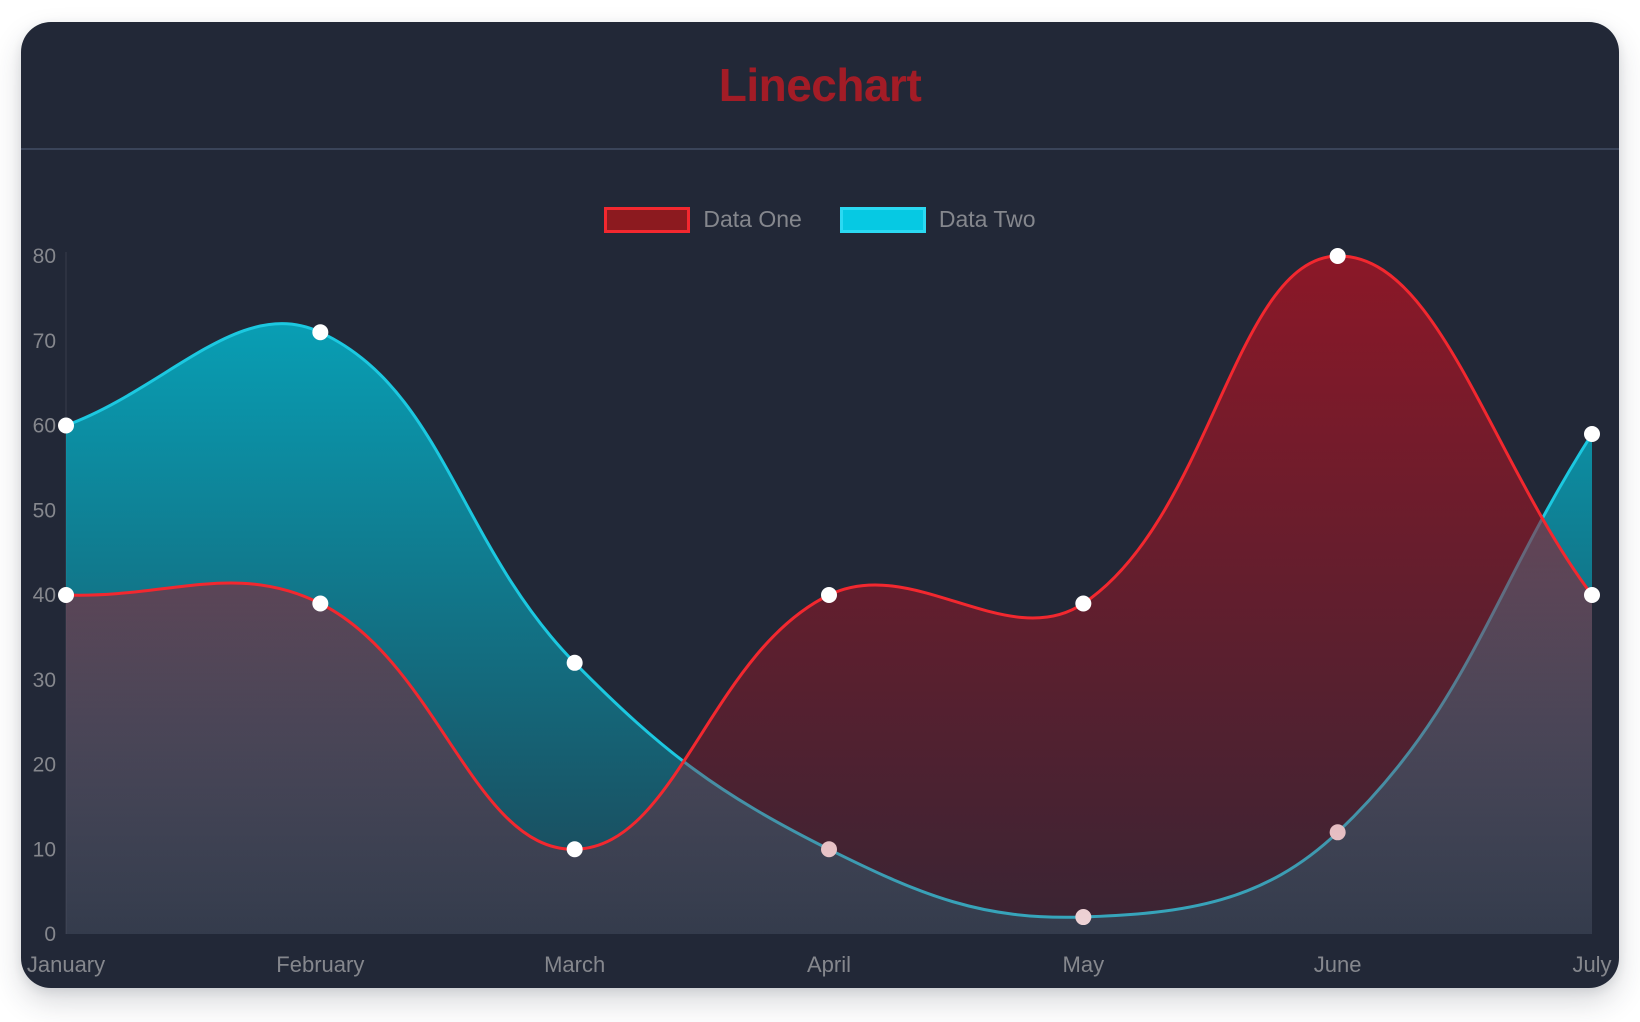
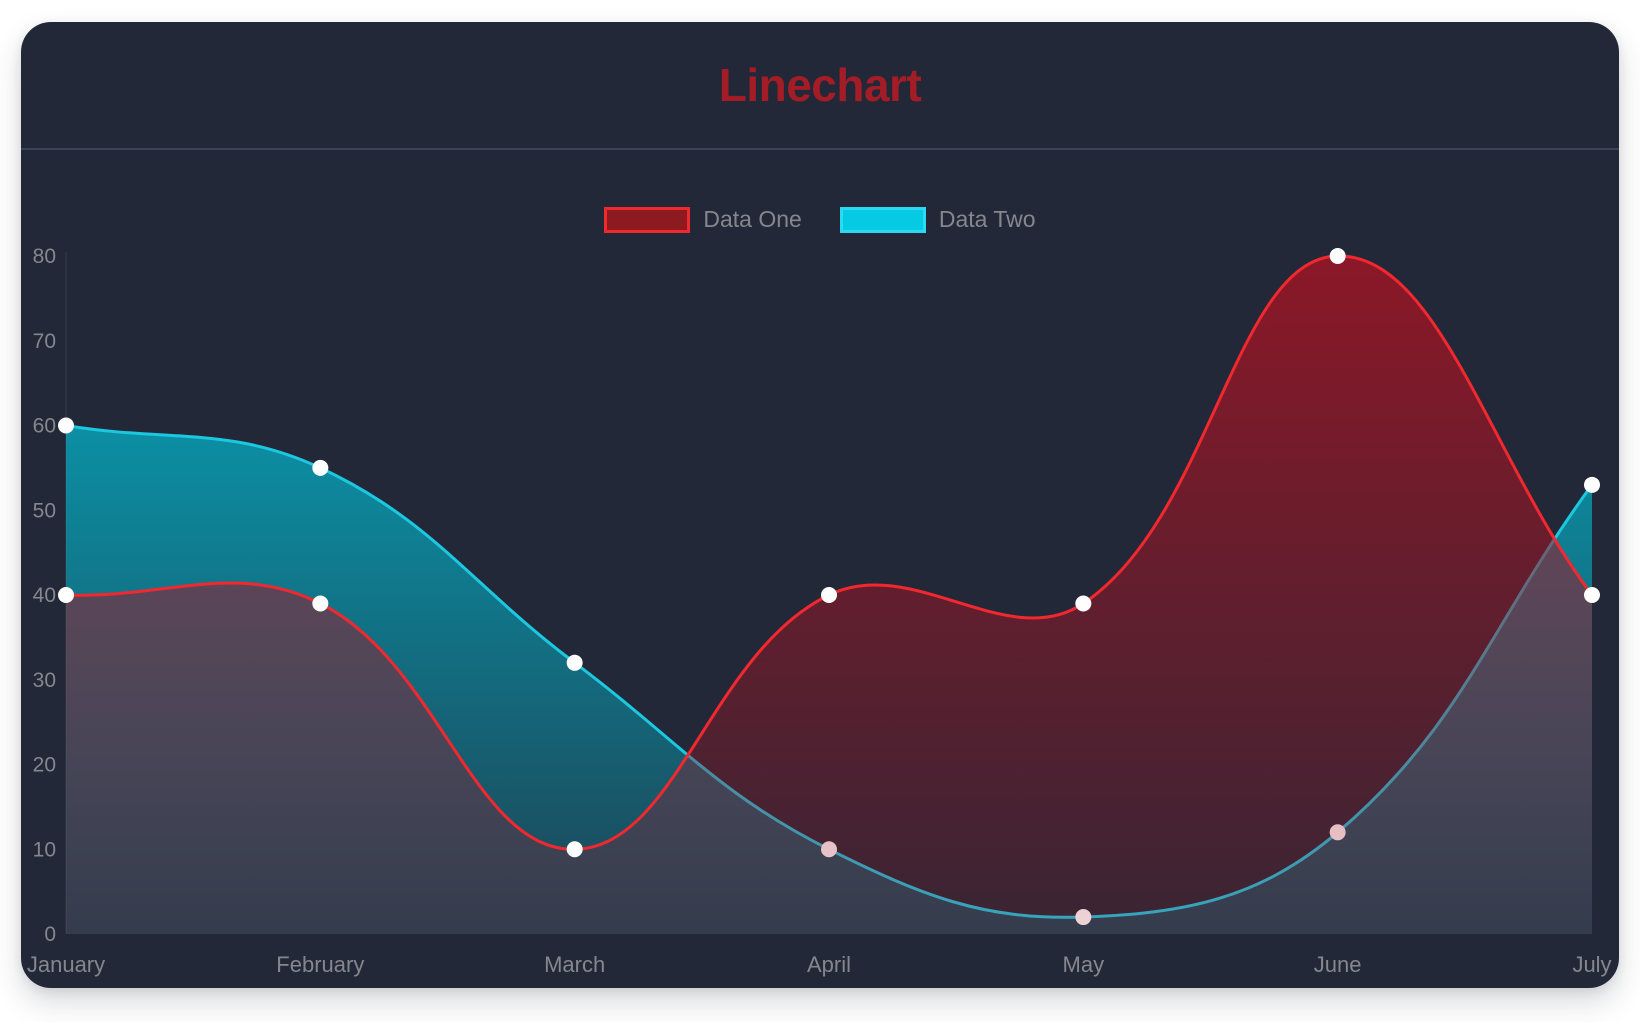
Data Two/February: 71 -> 55
Data Two/July: 59 -> 53
